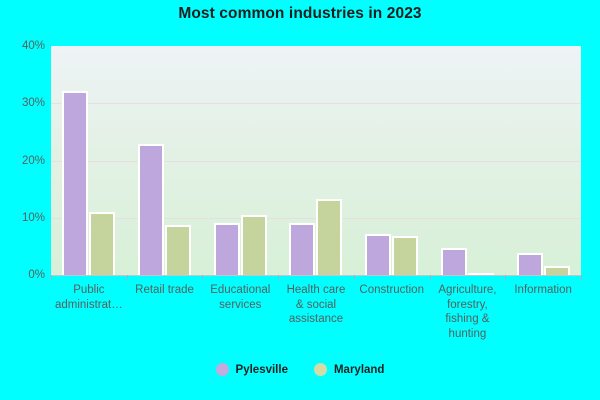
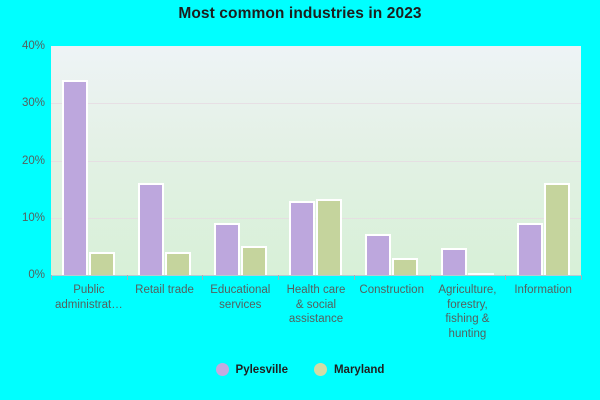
Pylesville/Public administrat…: 32% -> 34%
Maryland/Public administrat…: 11% -> 4%
Pylesville/Retail trade: 23% -> 16%
Maryland/Retail trade: 9% -> 4%
Maryland/Educational services: 10% -> 5%
Pylesville/Health care & social assistance: 9% -> 13%
Maryland/Construction: 7% -> 3%
Pylesville/Information: 4% -> 9%
Maryland/Information: 2% -> 16%
